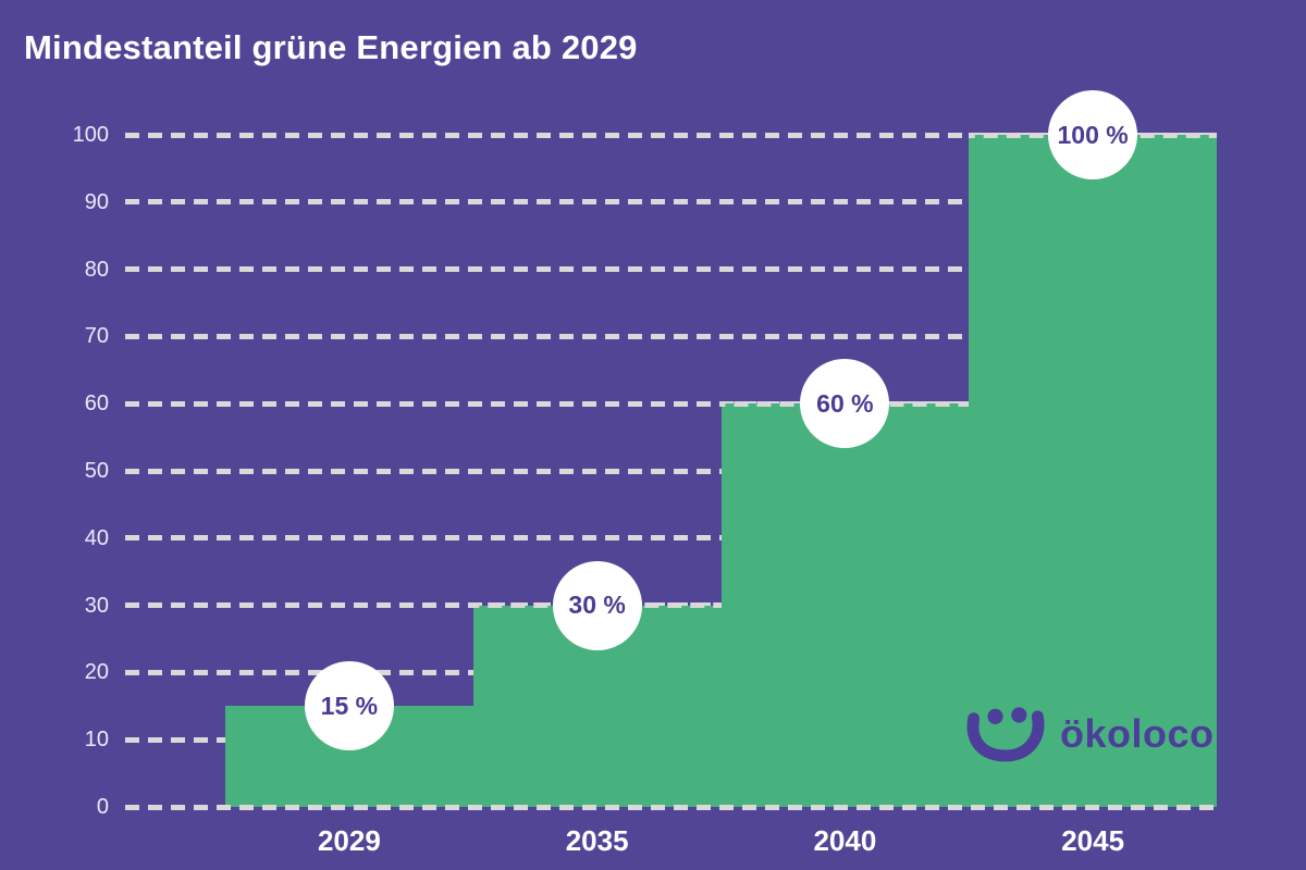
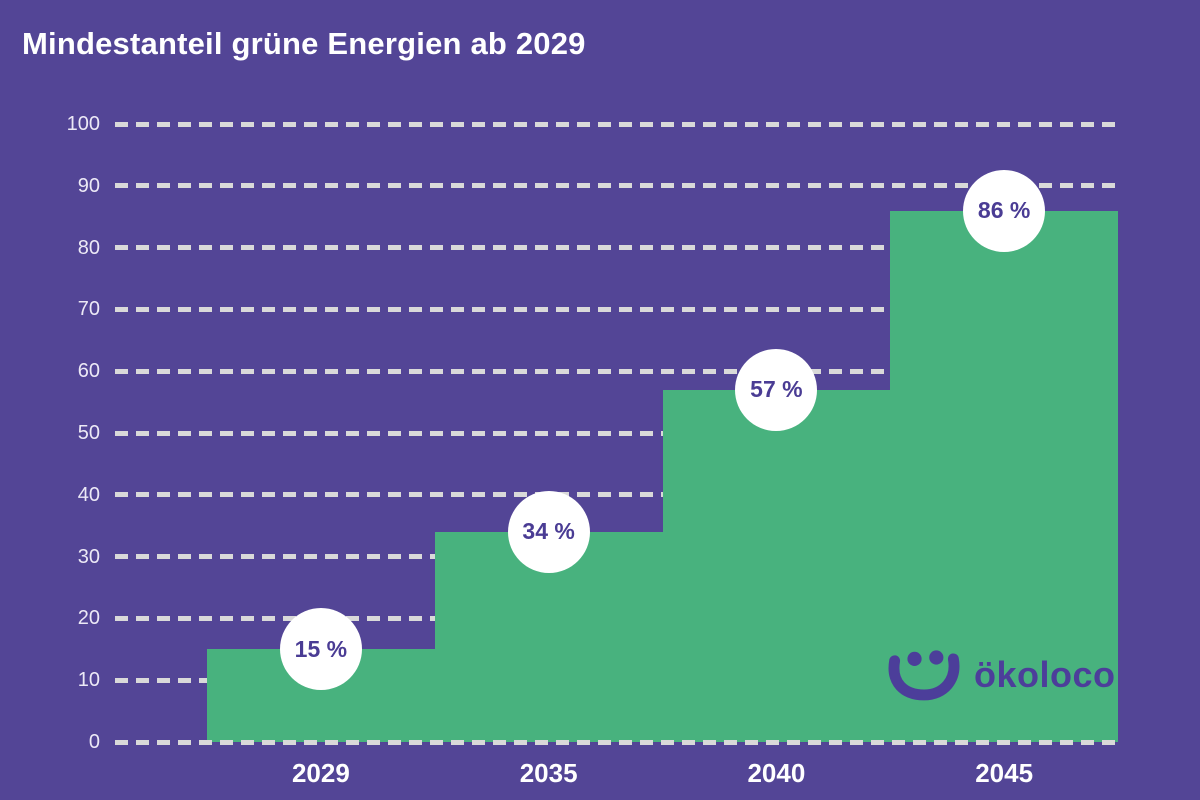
2035: 30 -> 34
2040: 60 -> 57
2045: 100 -> 86
